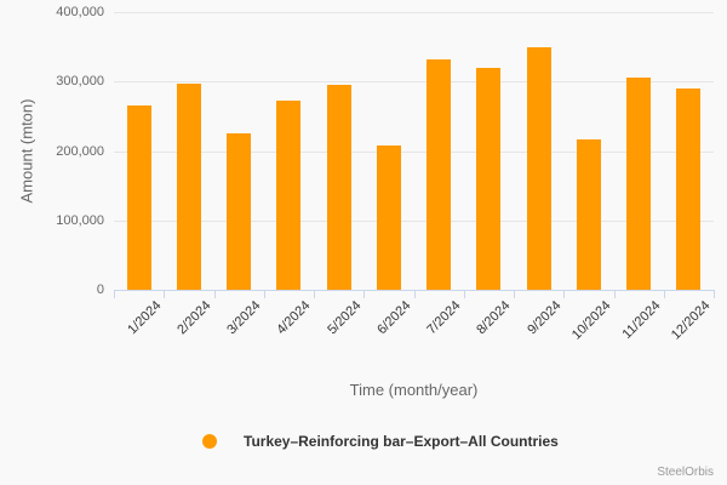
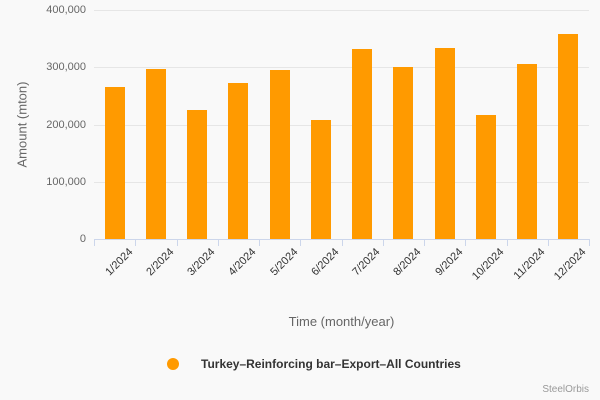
8/2024: 320000 -> 300000
9/2024: 350000 -> 330000
12/2024: 290000 -> 360000
